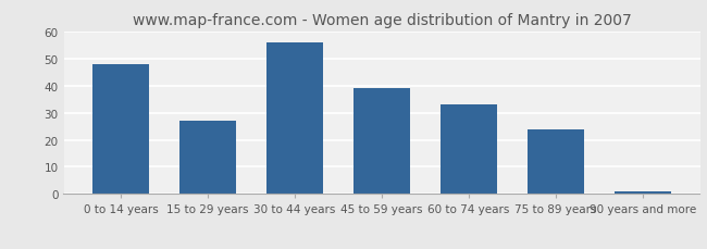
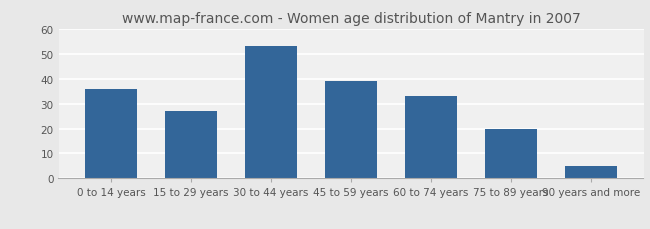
0 to 14 years: 48 -> 36
30 to 44 years: 56 -> 53
75 to 89 years: 24 -> 20
90 years and more: 1 -> 5
